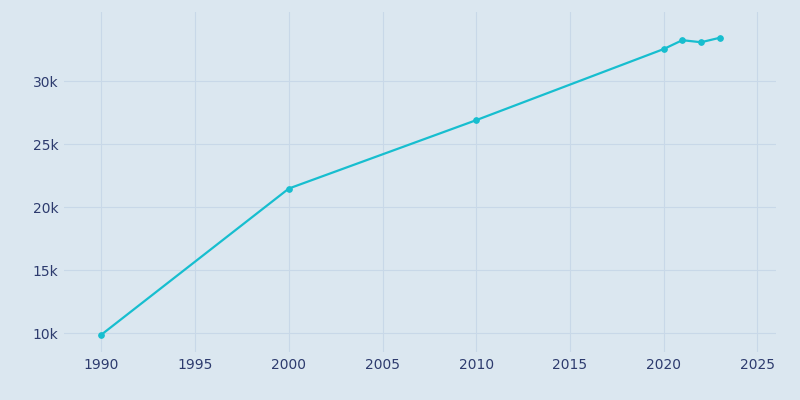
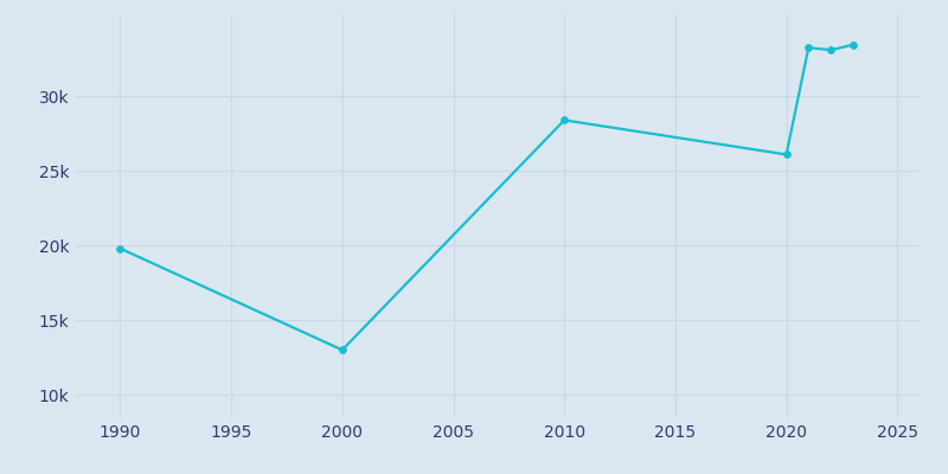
1990: 9.9k -> 19.8k
2000: 21.5k -> 13.0k
2010: 26.9k -> 28.4k
2020: 32.6k -> 26.1k
